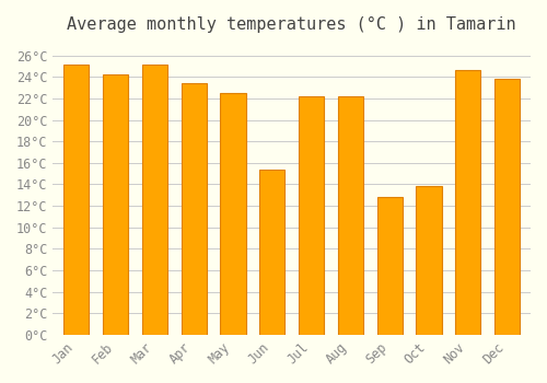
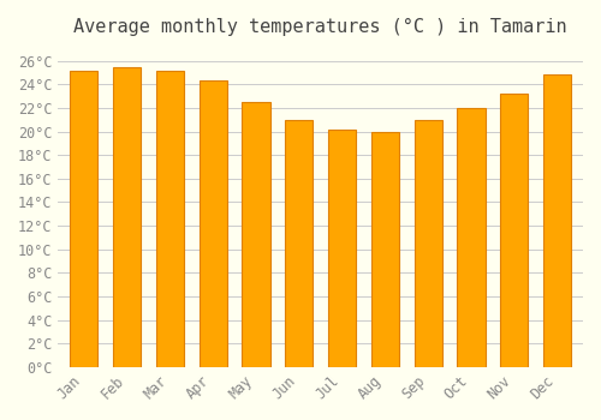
Feb: 24.2°C -> 25.5°C
Apr: 23.4°C -> 24.3°C
Jun: 15.4°C -> 21.0°C
Jul: 22.2°C -> 20.2°C
Aug: 22.2°C -> 20.0°C
Sep: 12.8°C -> 21.0°C
Oct: 13.8°C -> 22.0°C
Nov: 24.6°C -> 23.2°C
Dec: 23.8°C -> 24.8°C
